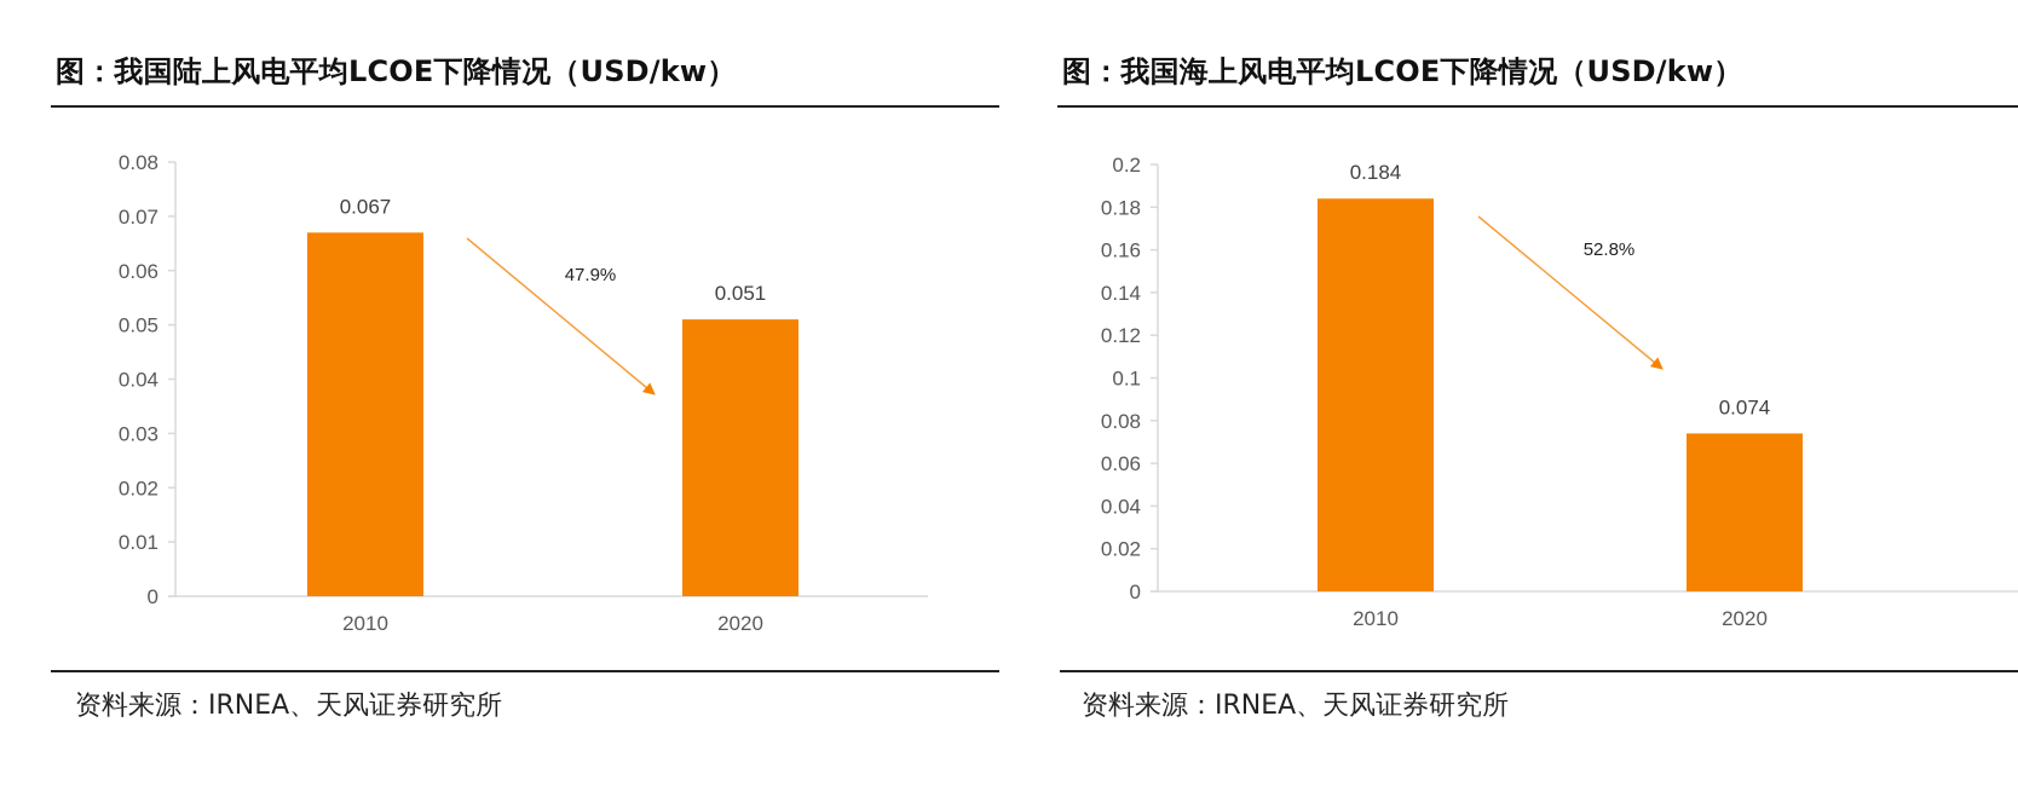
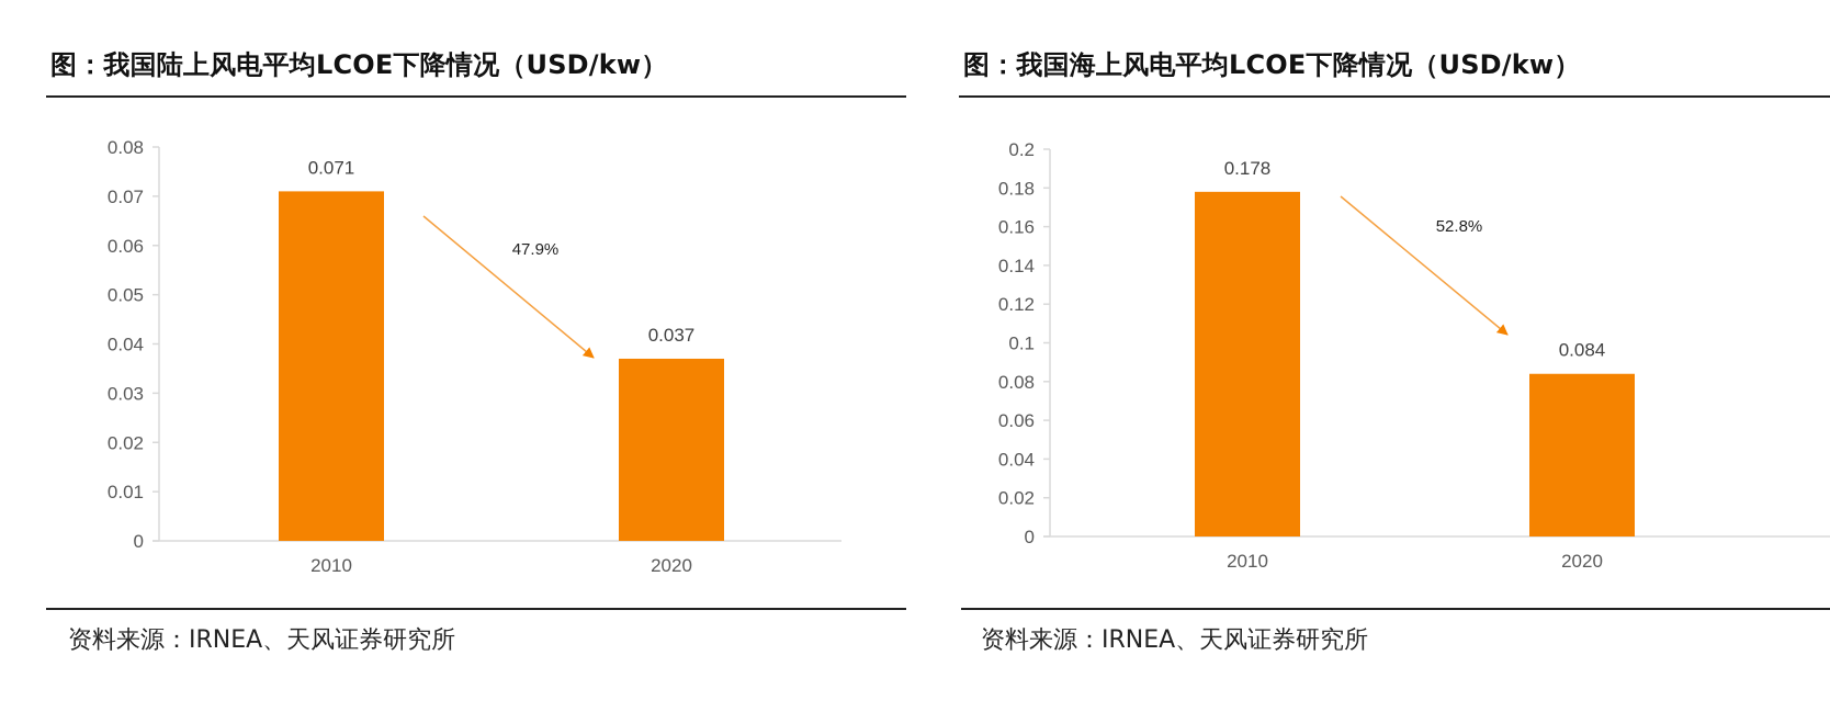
图：我国陆上风电平均LCOE下降情况（USD/kw）/2010: 0.067 -> 0.071
图：我国陆上风电平均LCOE下降情况（USD/kw）/2020: 0.051 -> 0.037
图：我国海上风电平均LCOE下降情况（USD/kw）/2010: 0.184 -> 0.178
图：我国海上风电平均LCOE下降情况（USD/kw）/2020: 0.074 -> 0.084
